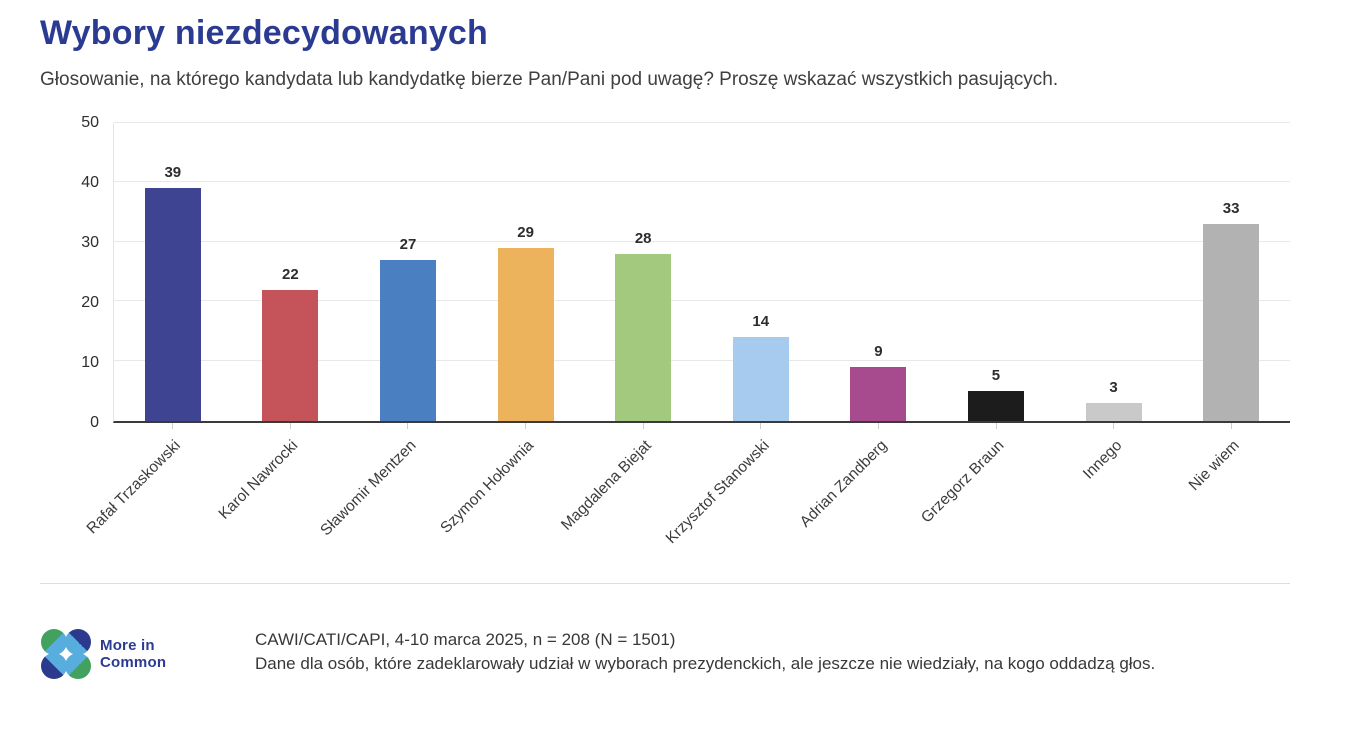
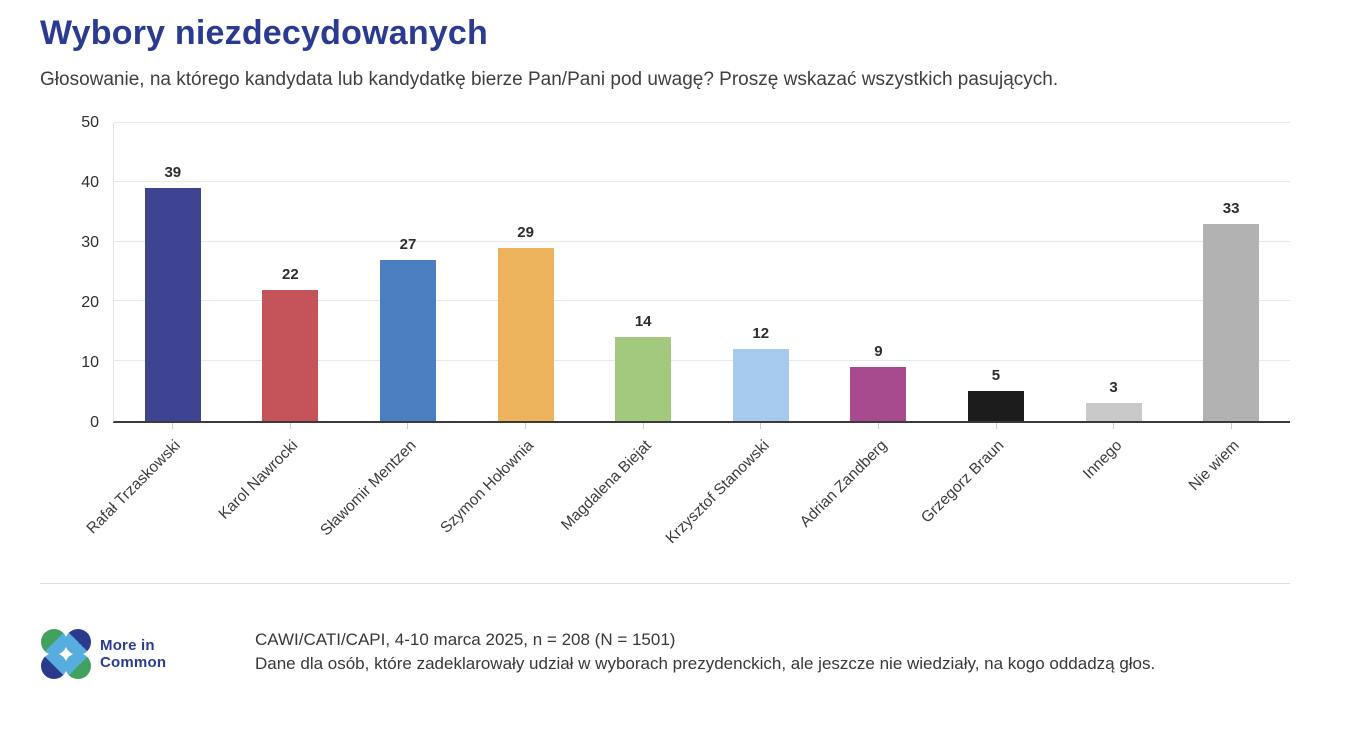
Magdalena Biejat: 28 -> 14
Krzysztof Stanowski: 14 -> 12
